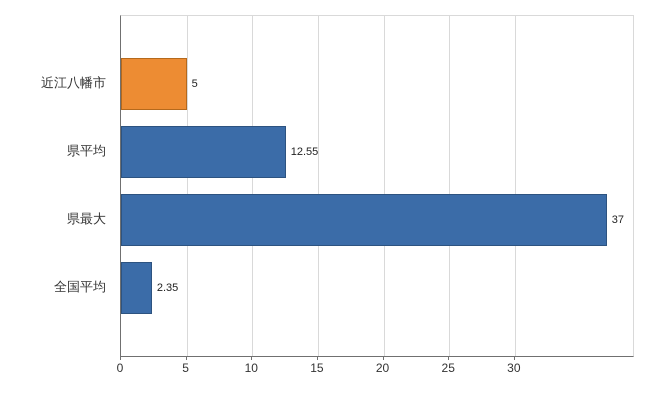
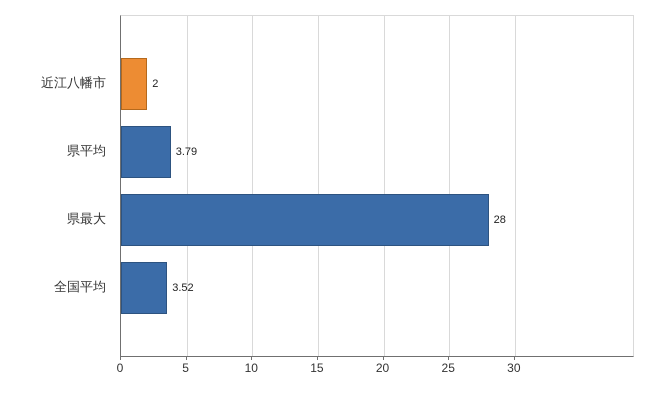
近江八幡市: 5 -> 2
県平均: 12.55 -> 3.79
県最大: 37 -> 28
全国平均: 2.35 -> 3.52
